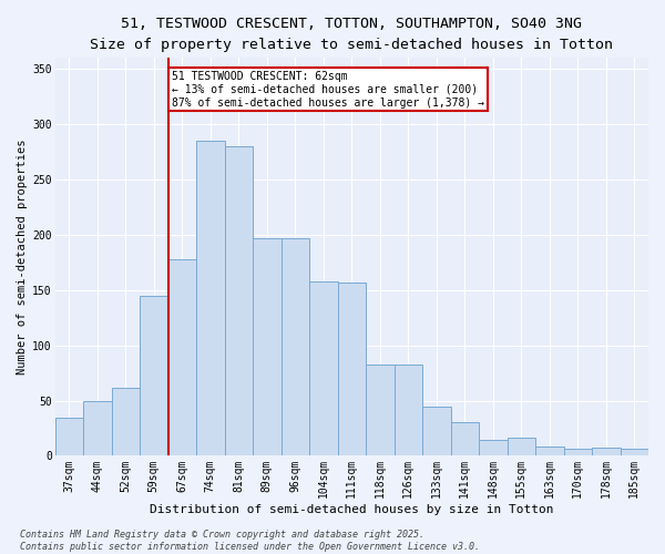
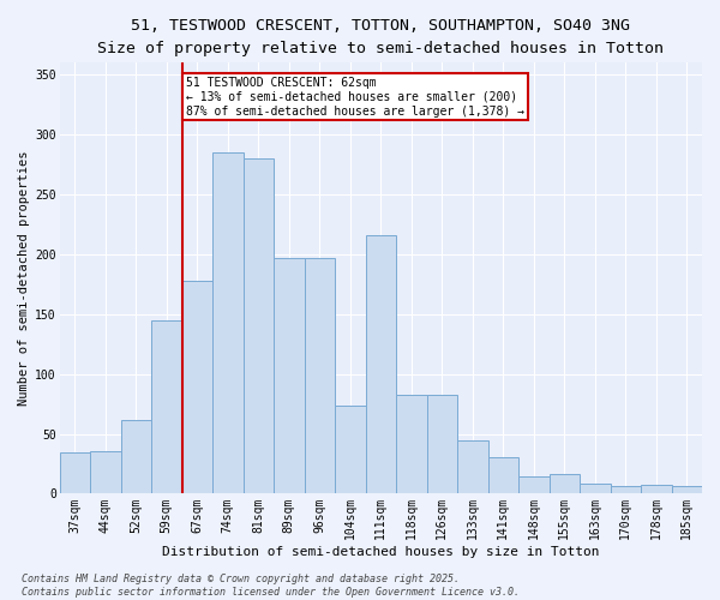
44sqm: 50 -> 36
104sqm: 158 -> 74
111sqm: 157 -> 216
